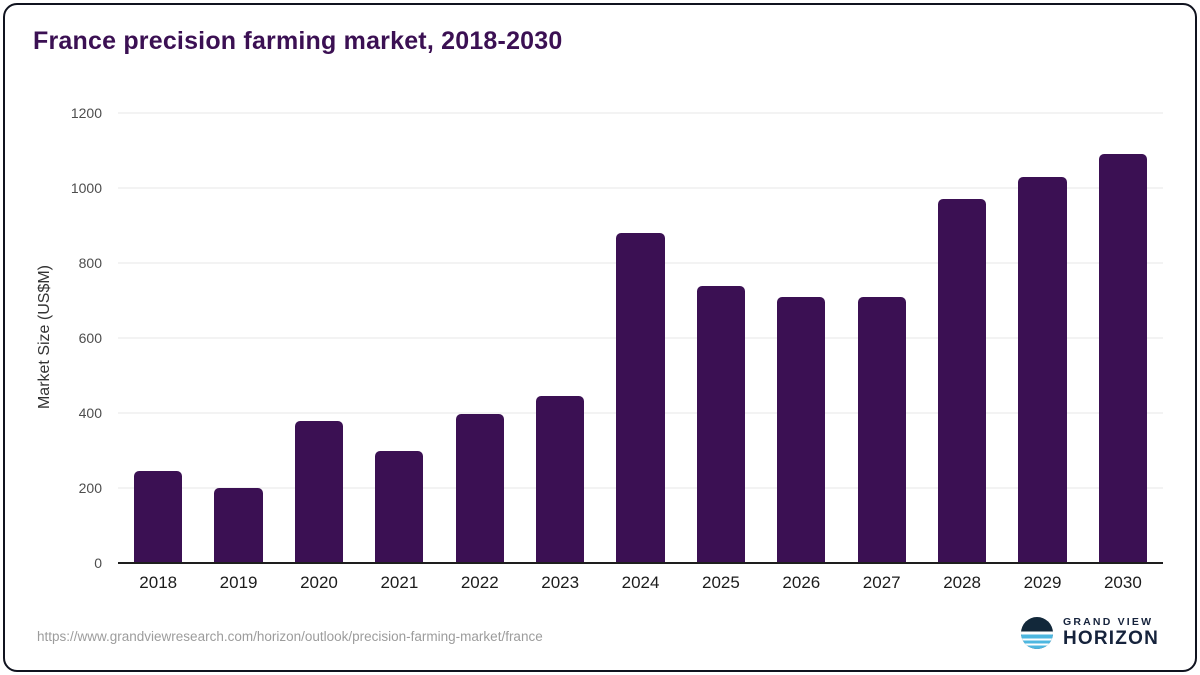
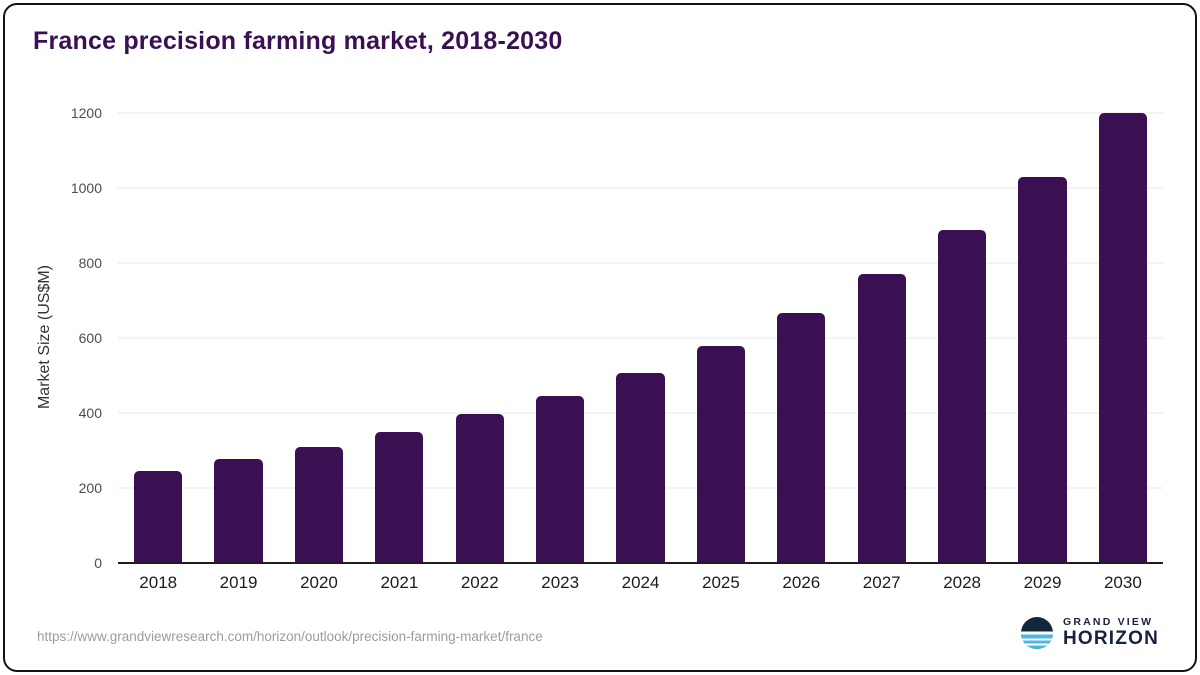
2019: 200 -> 280
2020: 380 -> 310
2021: 300 -> 350
2024: 880 -> 510
2025: 740 -> 580
2026: 710 -> 670
2027: 710 -> 770
2028: 970 -> 890
2030: 1090 -> 1200
